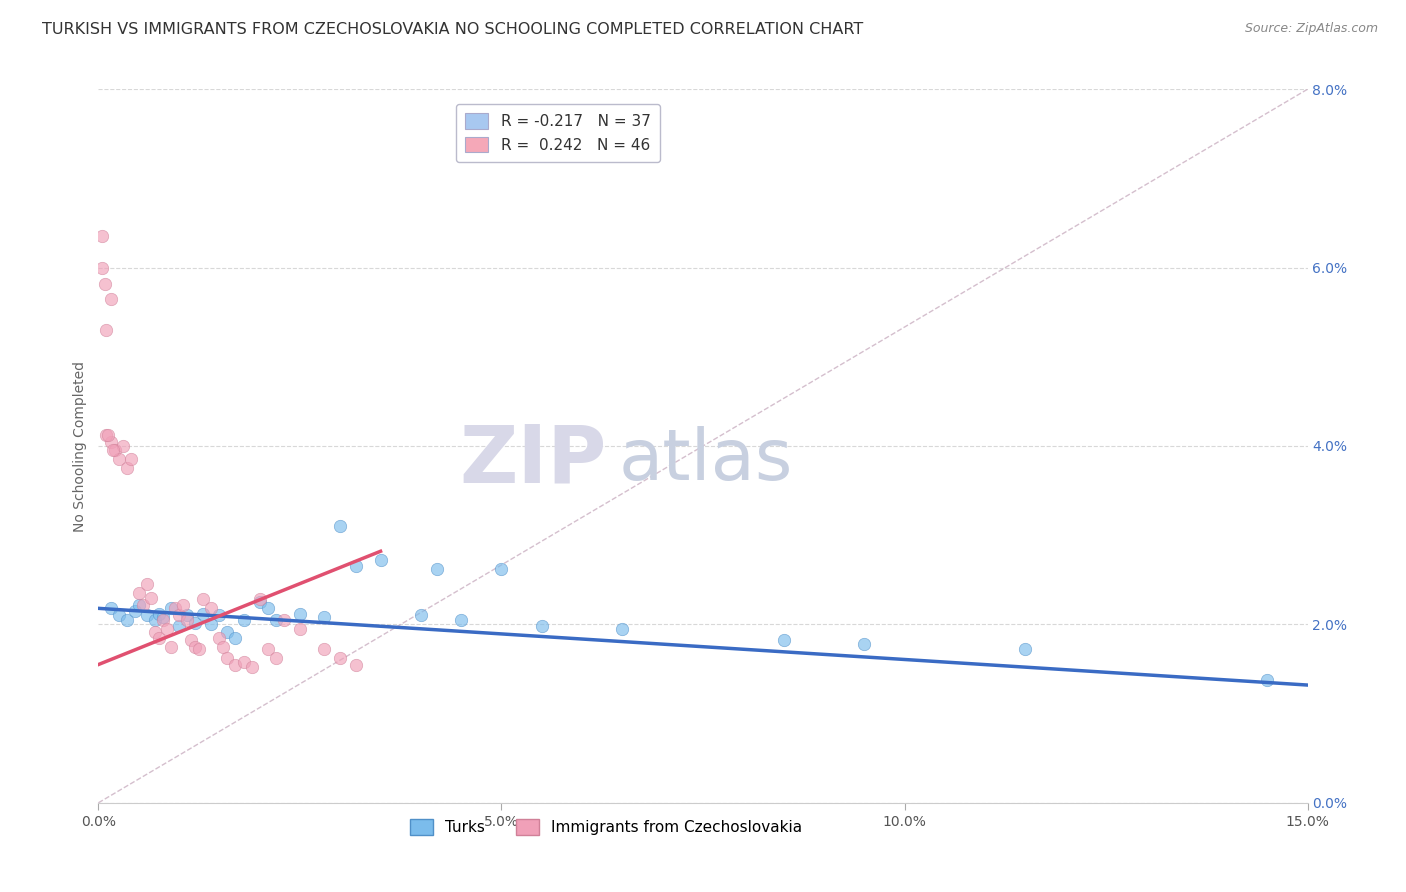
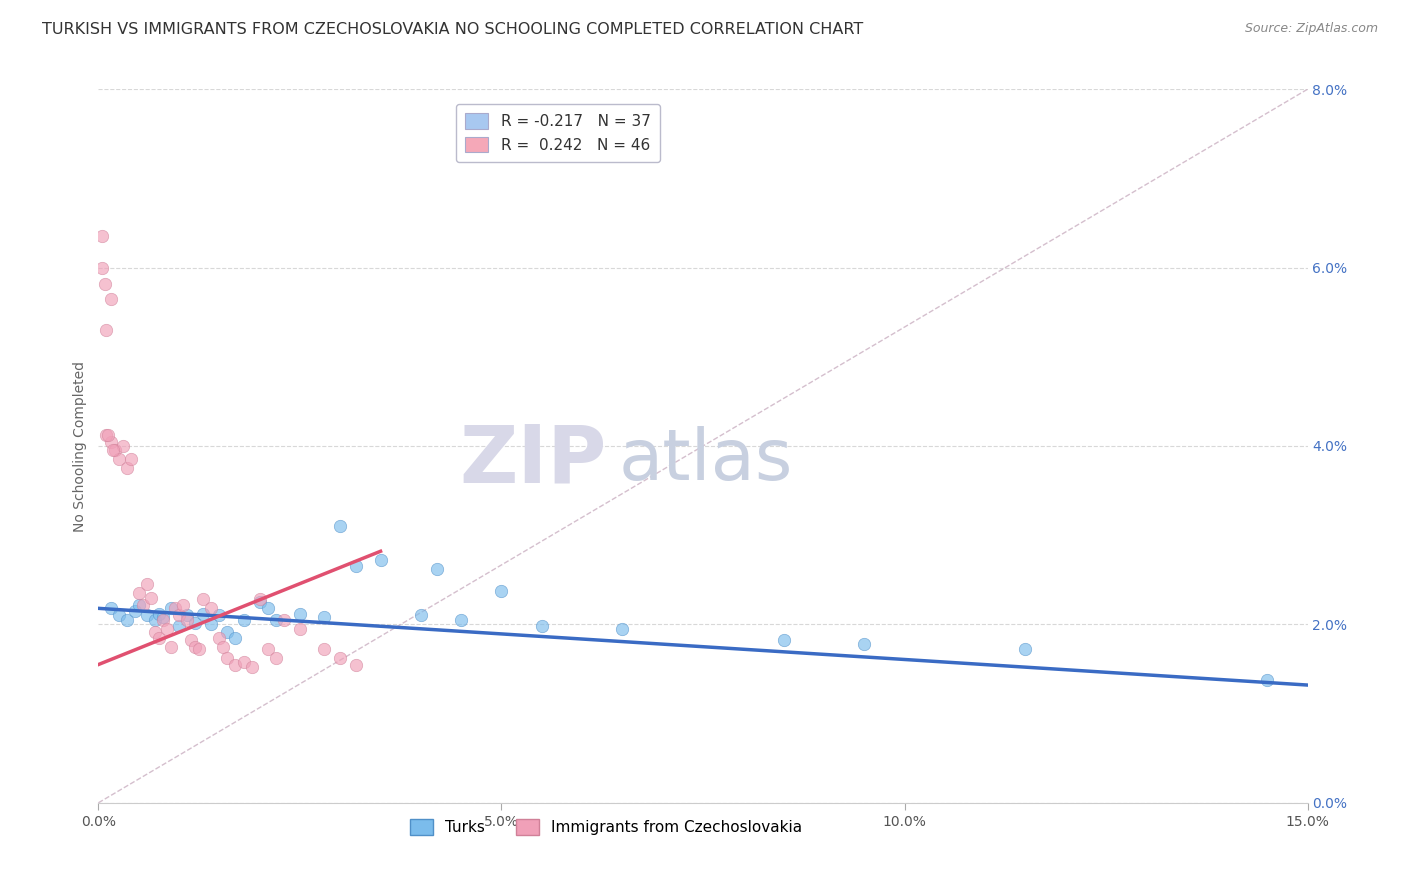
Turks/5.0%: 2.62% -> 2.38%
